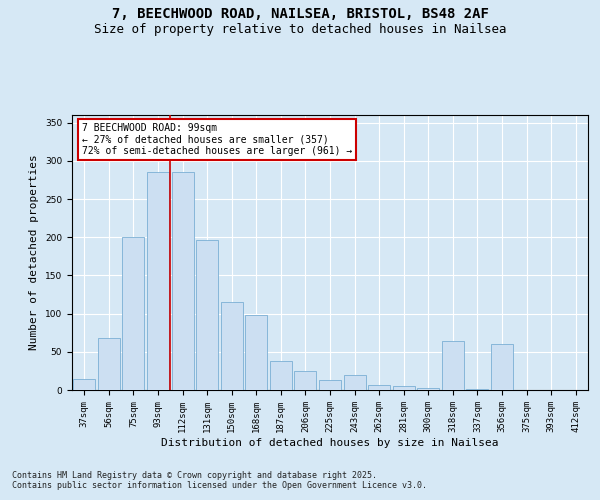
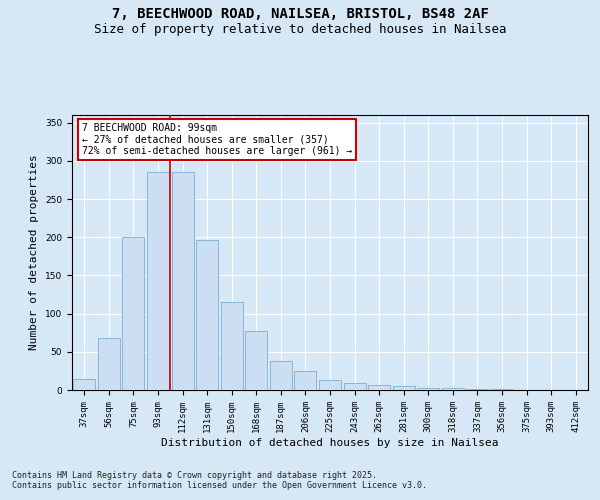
168sqm: 98 -> 77
243sqm: 20 -> 9
318sqm: 64 -> 2
356sqm: 60 -> 1
